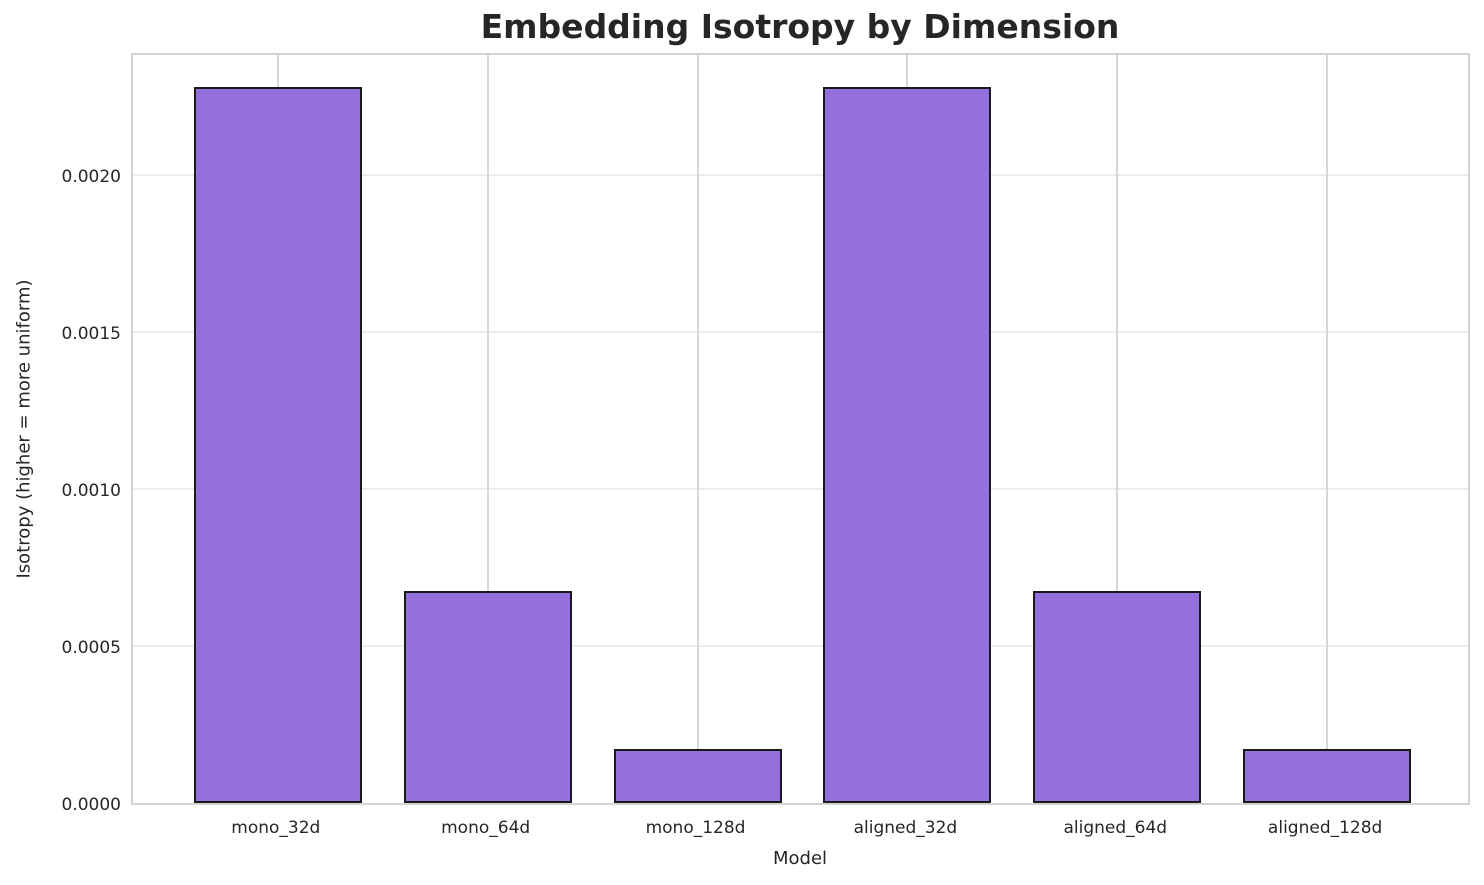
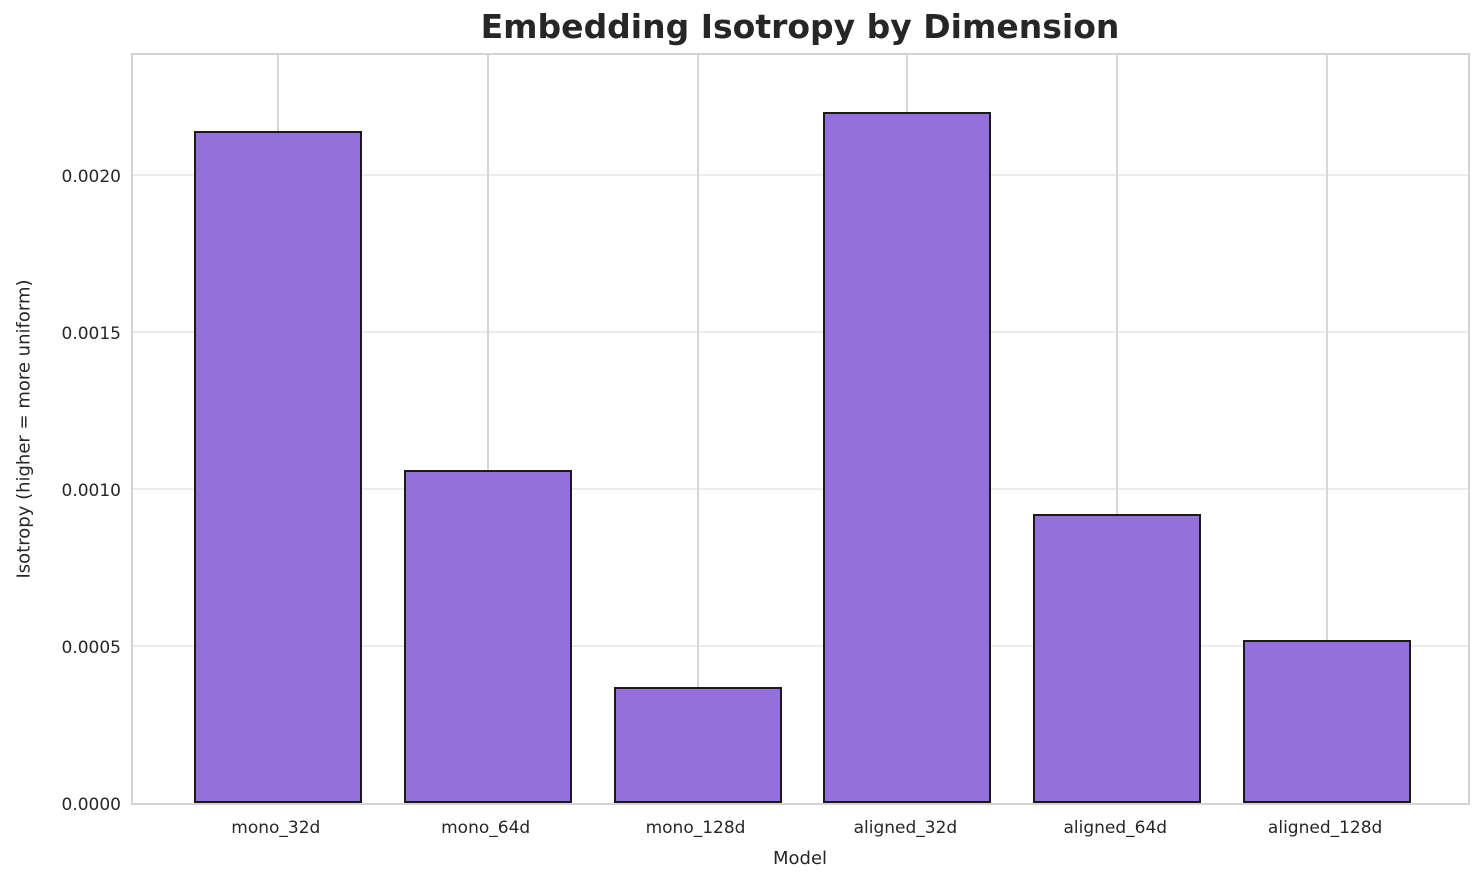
mono_32d: 0.00228 -> 0.00214
mono_64d: 0.00067 -> 0.00106
mono_128d: 0.00017 -> 0.00037
aligned_32d: 0.00228 -> 0.00220
aligned_64d: 0.00067 -> 0.00092
aligned_128d: 0.00017 -> 0.00052
